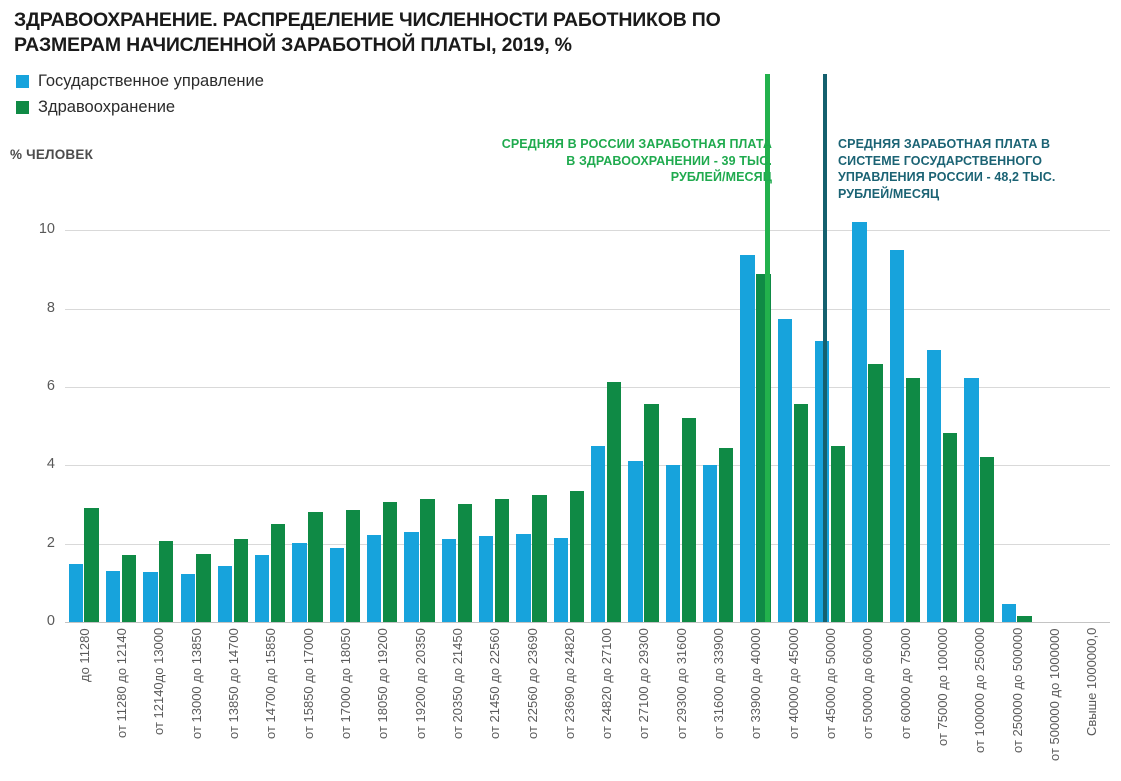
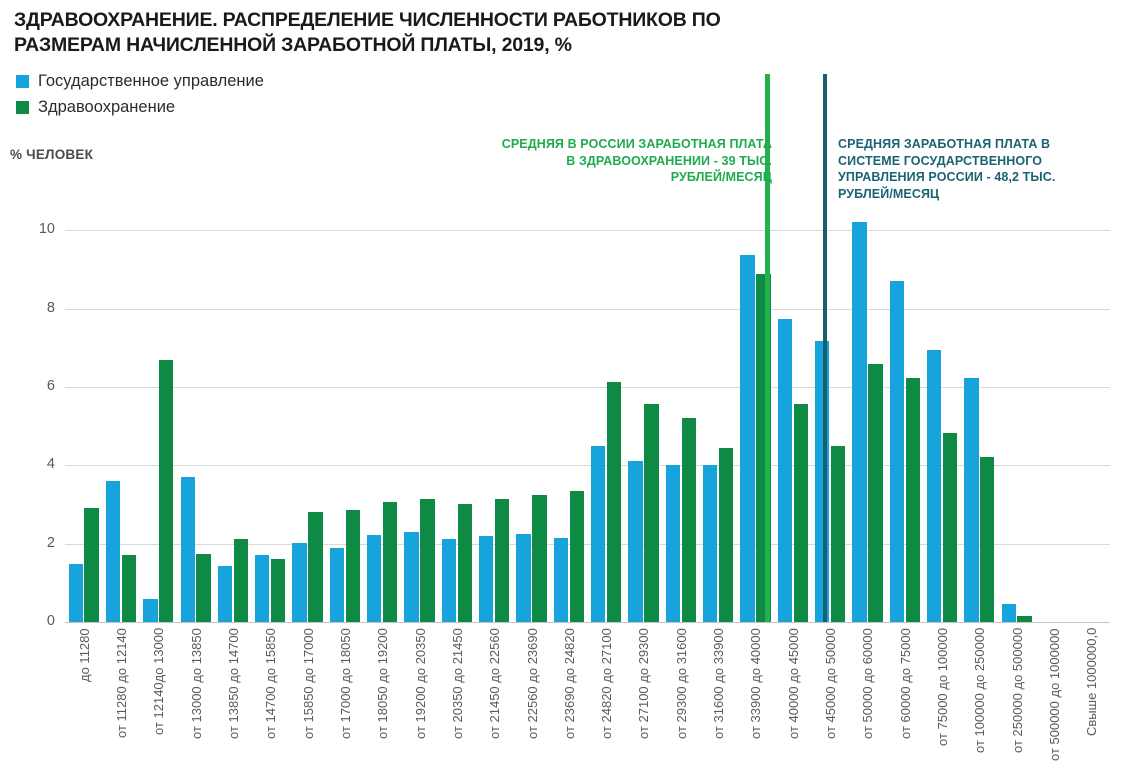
Государственное управление/от 11280 до 12140: 1.3 -> 3.6
Государственное управление/от 12140до 13000: 1.3 -> 0.6
Здравоохранение/от 12140до 13000: 2.1 -> 6.7
Государственное управление/от 13000 до 13850: 1.2 -> 3.7
Здравоохранение/от 14700 до 15850: 2.5 -> 1.6
Государственное управление/от 60000 до 75000: 9.5 -> 8.7
